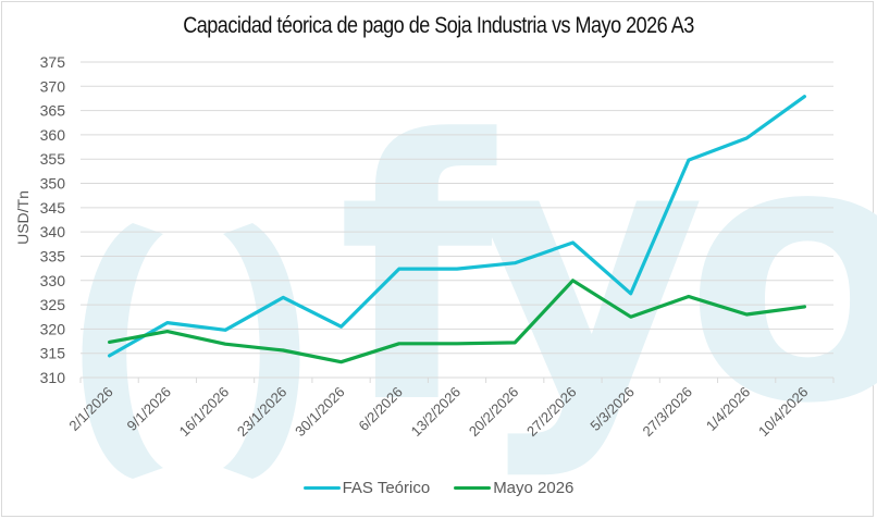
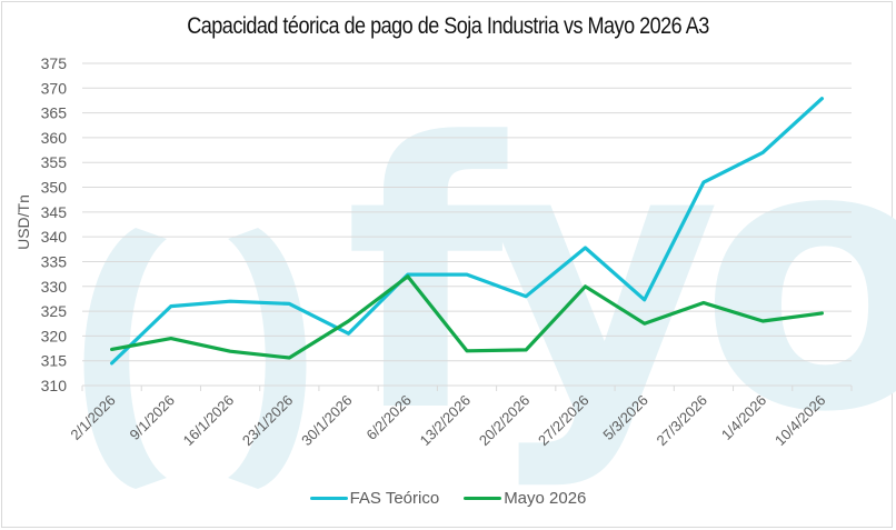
FAS Teórico/9/1/2026: 321 -> 326
FAS Teórico/16/1/2026: 320 -> 327
Mayo 2026/30/1/2026: 313 -> 323
Mayo 2026/6/2/2026: 317 -> 332
FAS Teórico/20/2/2026: 334 -> 328
FAS Teórico/27/3/2026: 355 -> 351
FAS Teórico/1/4/2026: 359 -> 357
